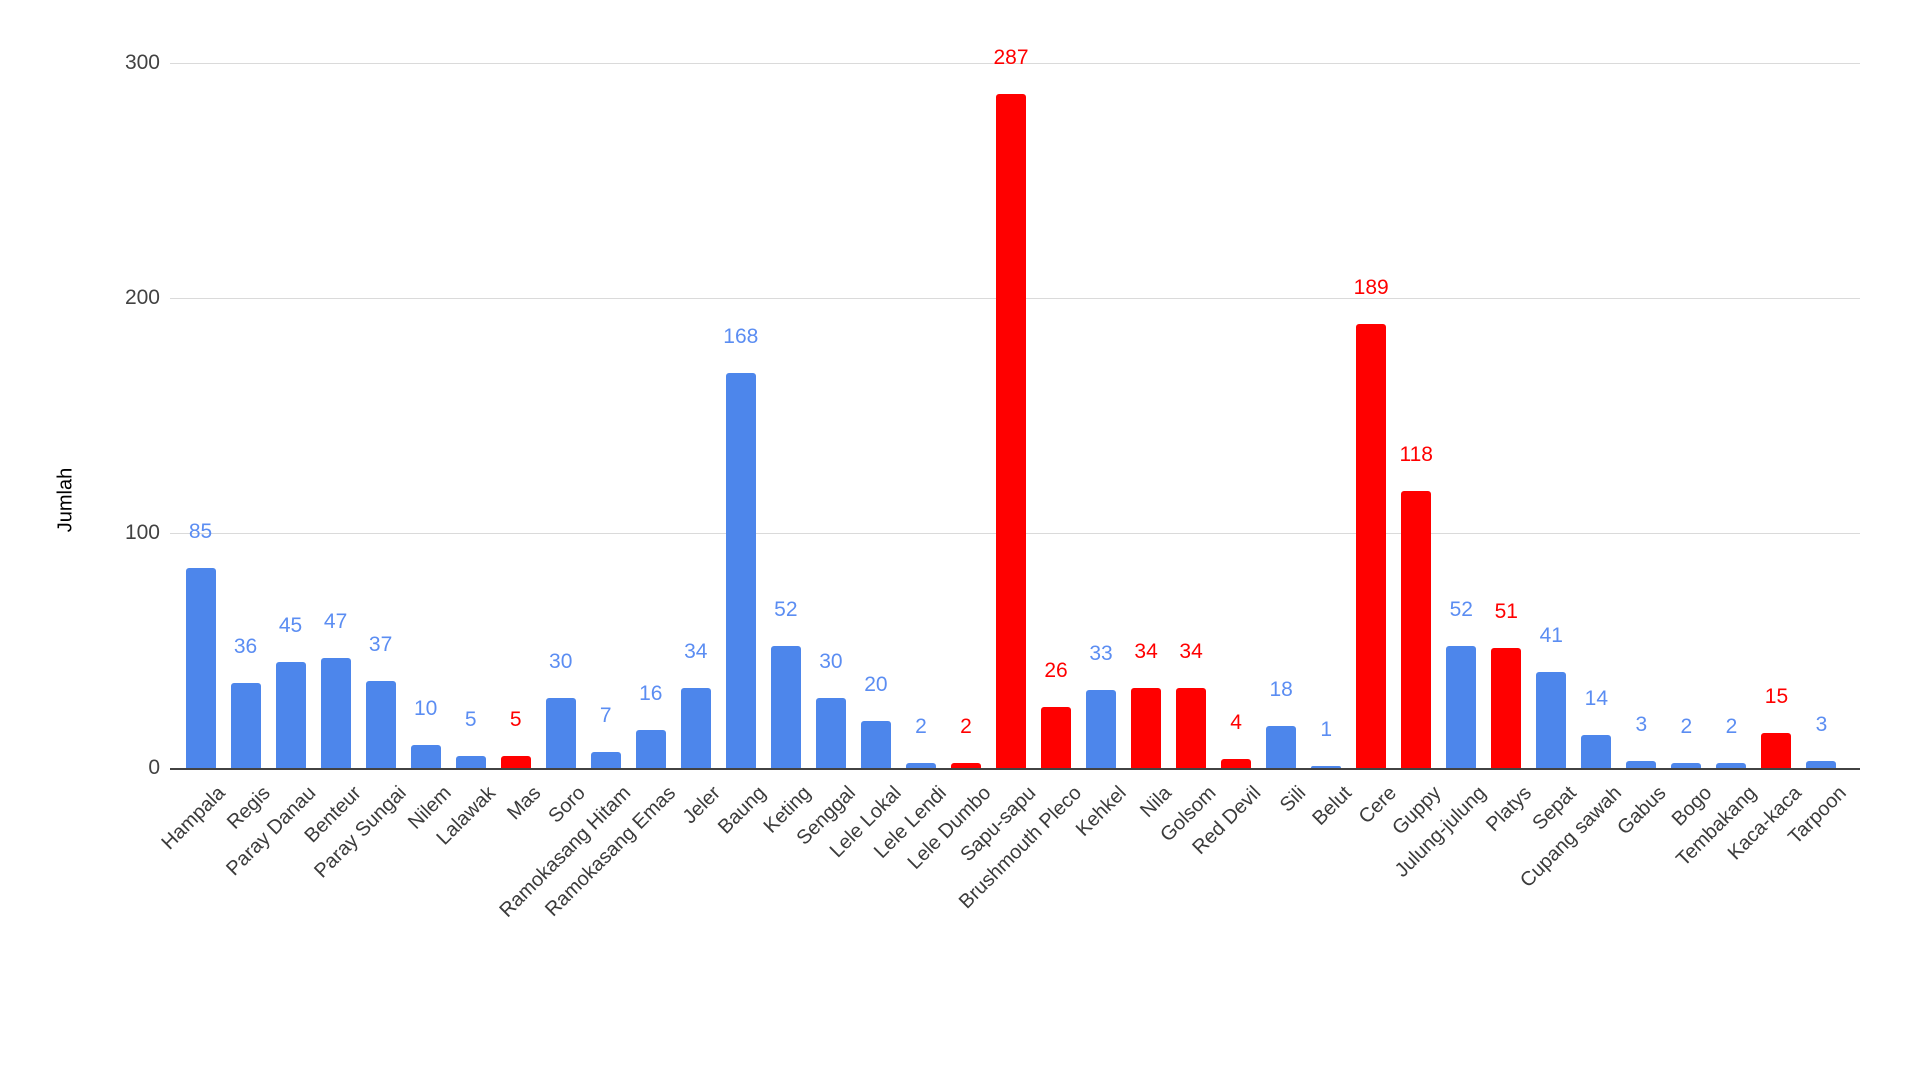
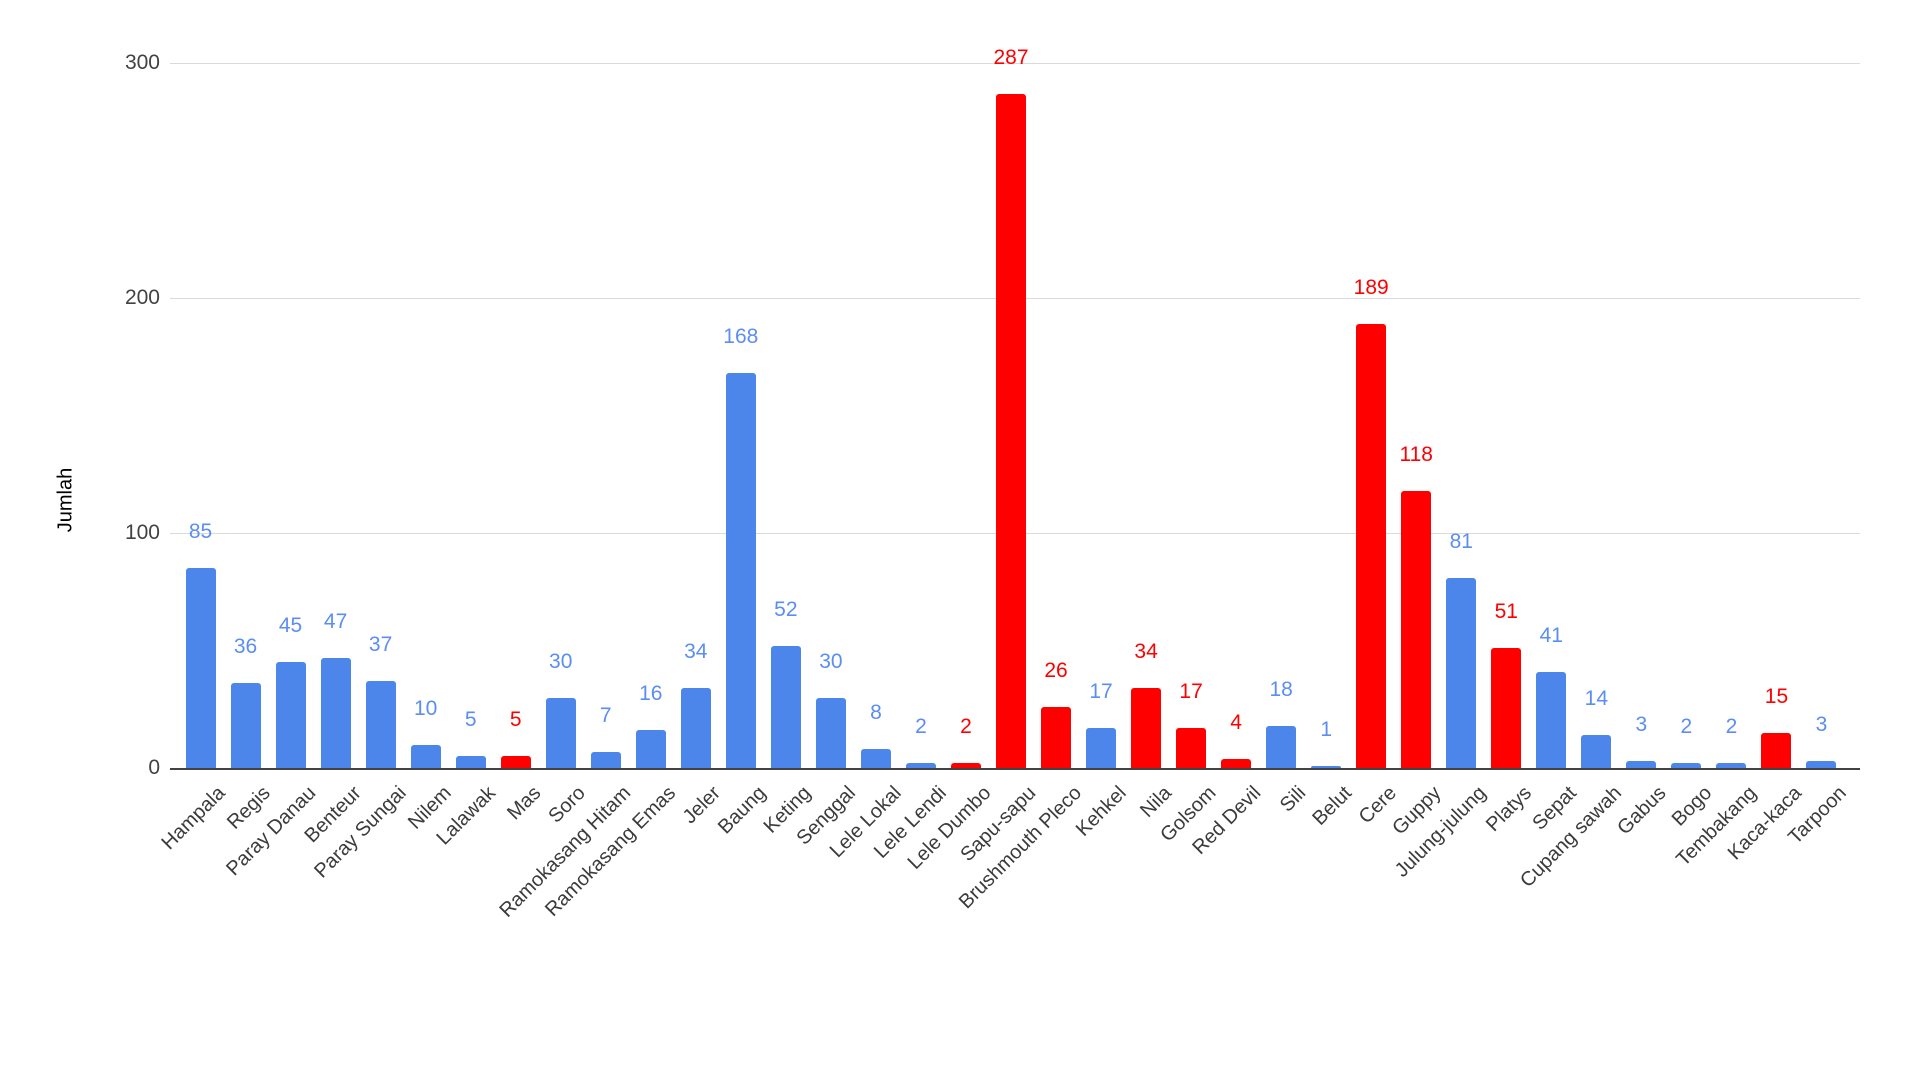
Lele Lokal: 20 -> 8
Kehkel: 33 -> 17
Golsom: 34 -> 17
Julung-julung: 52 -> 81
